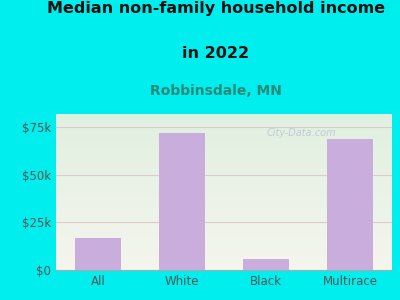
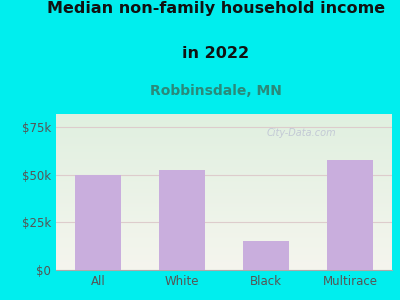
All: $17k -> $50k
White: $72k -> $52k
Black: $6k -> $15k
Multirace: $69k -> $58k
